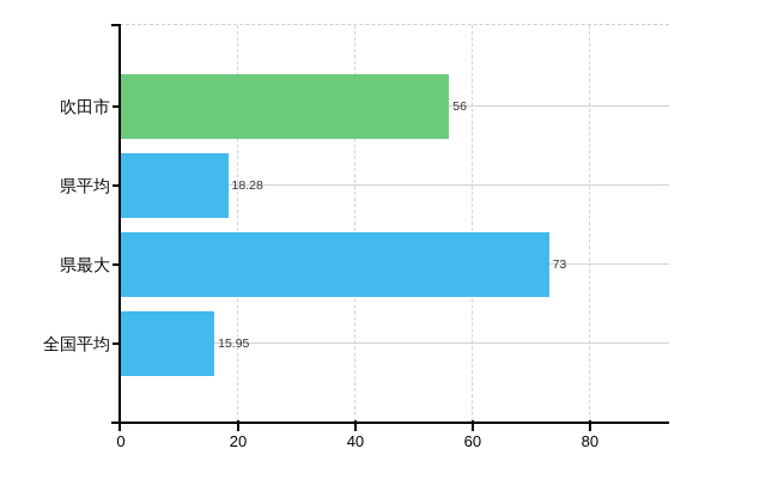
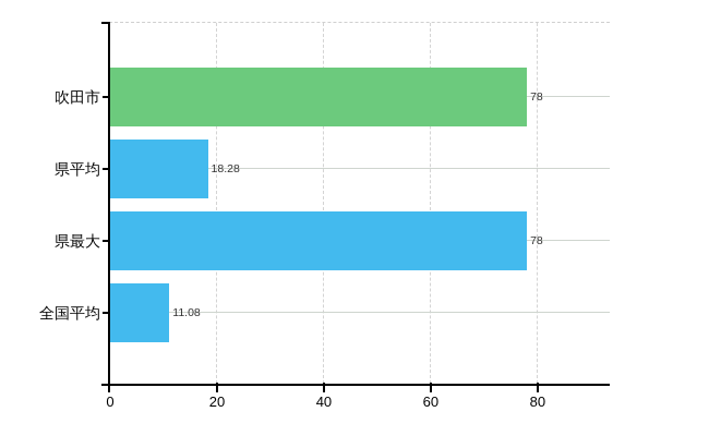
吹田市: 56 -> 78
県最大: 73 -> 78
全国平均: 15.95 -> 11.08
